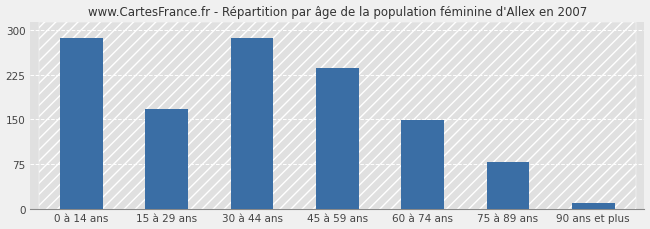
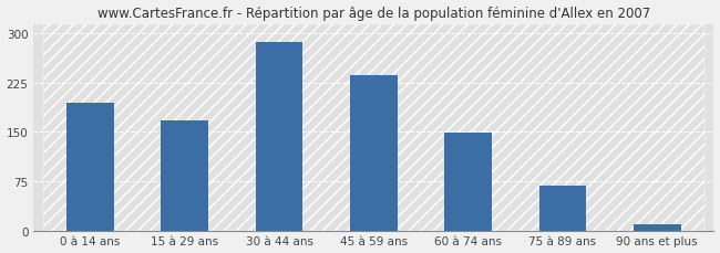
0 à 14 ans: 287 -> 194
75 à 89 ans: 78 -> 68
